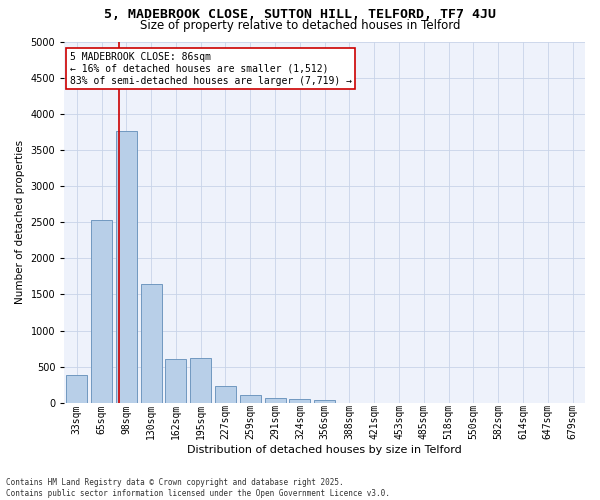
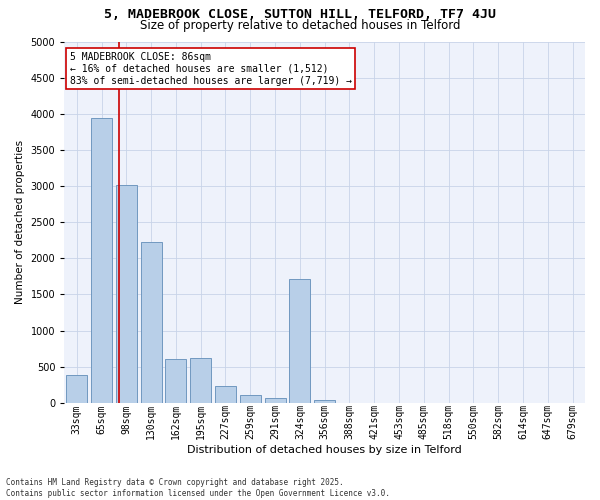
65sqm: 2530 -> 3940
98sqm: 3760 -> 3020
130sqm: 1650 -> 2220
324sqm: 60 -> 1720
